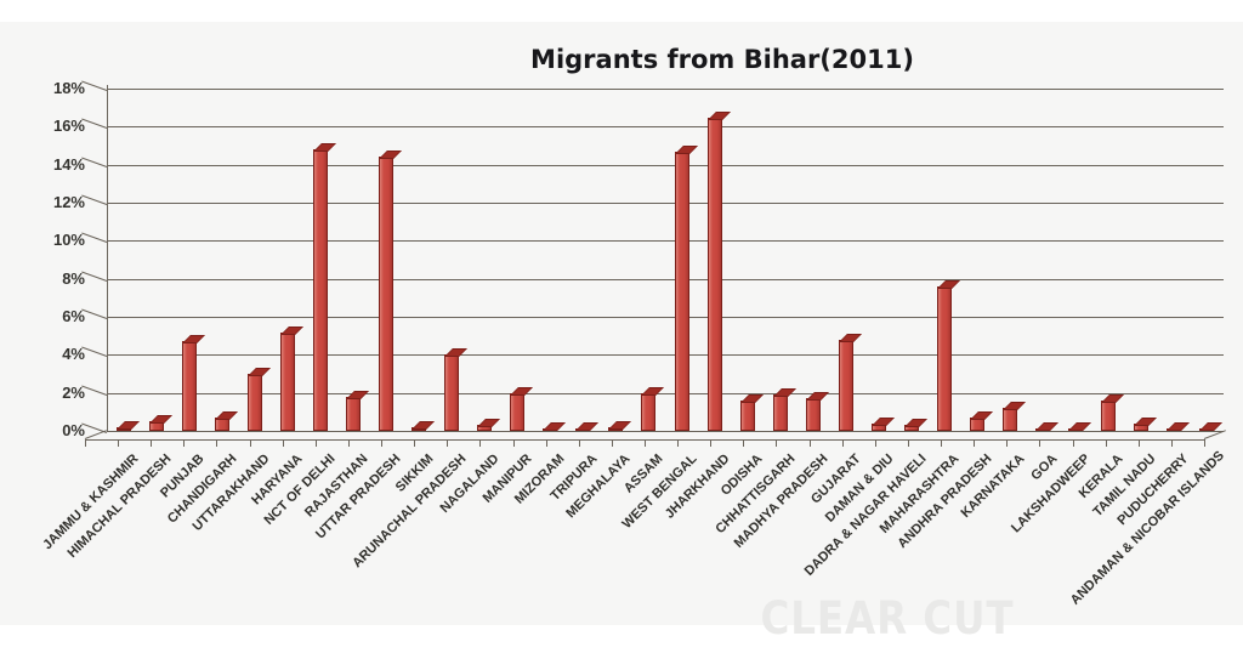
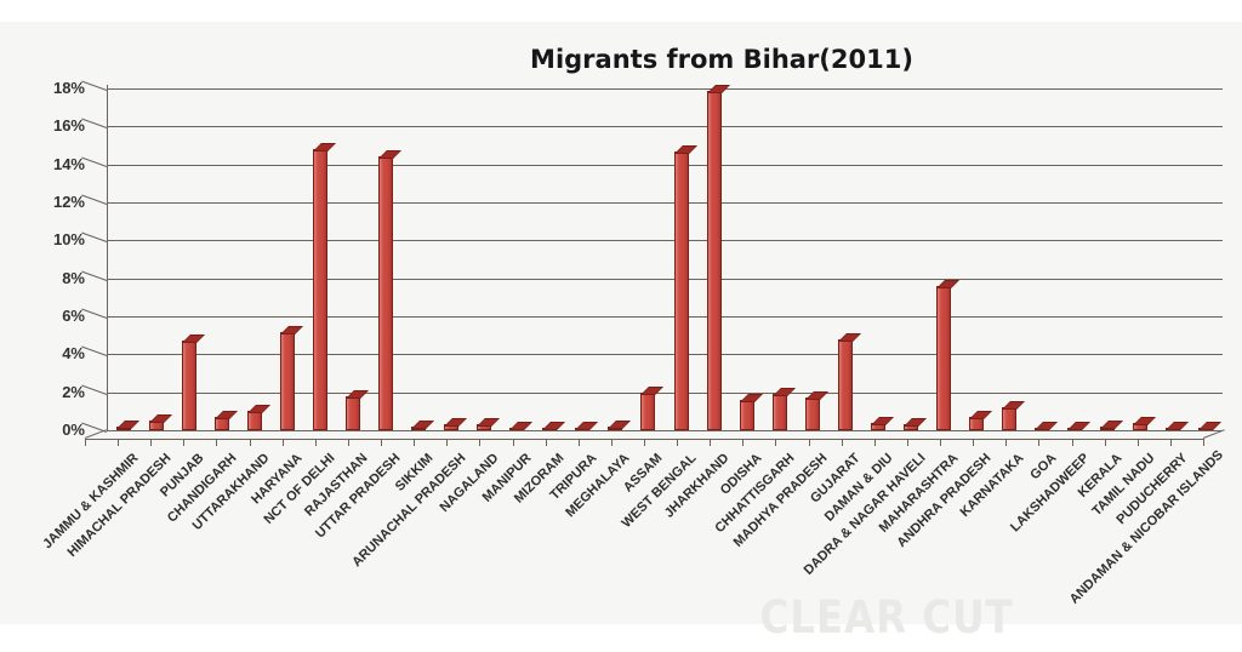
UTTARAKHAND: 3.0% -> 1.0%
ARUNACHAL PRADESH: 4.0% -> 0.3%
MANIPUR: 2.0% -> 0.1%
JHARKHAND: 16.5% -> 17.9%
KERALA: 1.6% -> 0.2%
